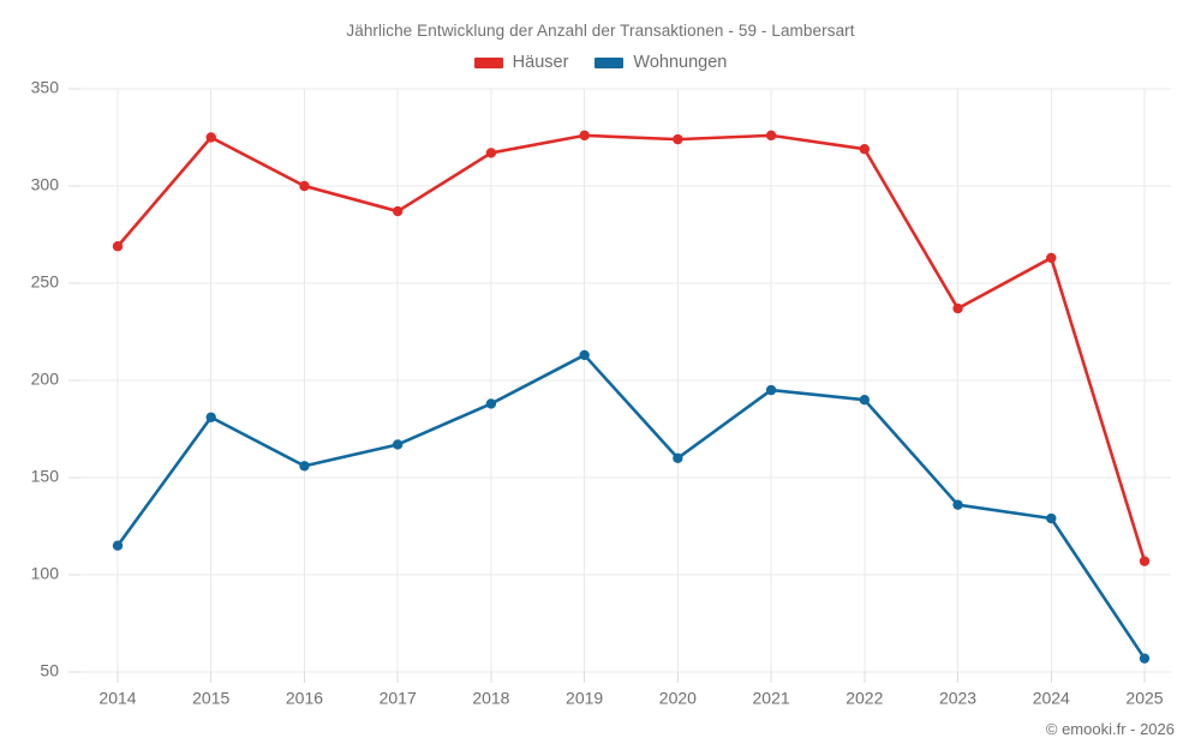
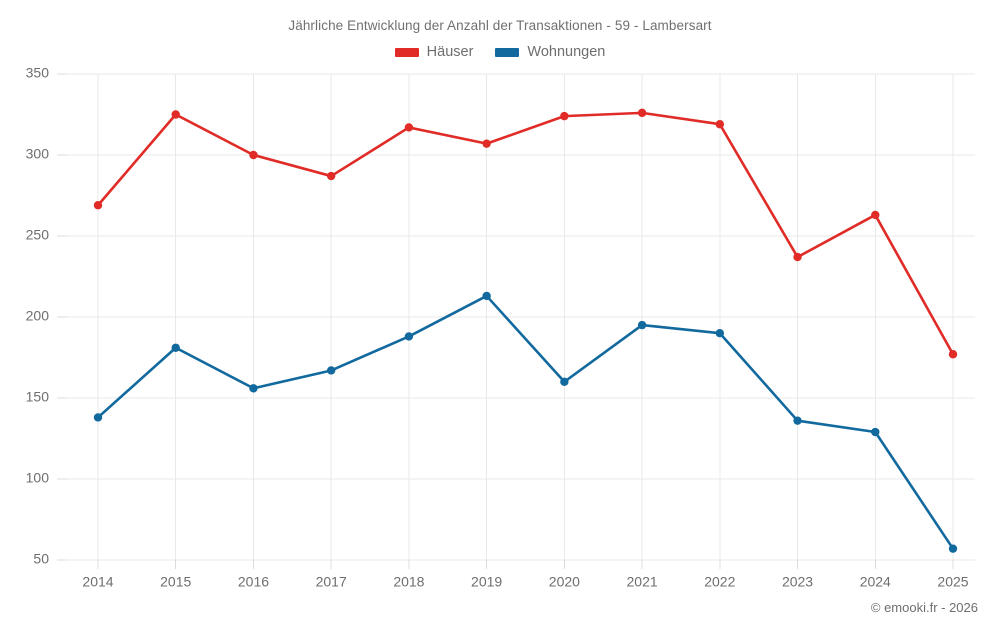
Wohnungen/2014: 115 -> 138
Häuser/2019: 326 -> 307
Häuser/2025: 107 -> 177
